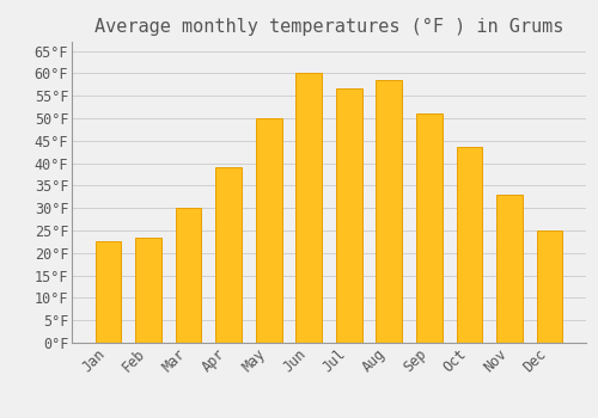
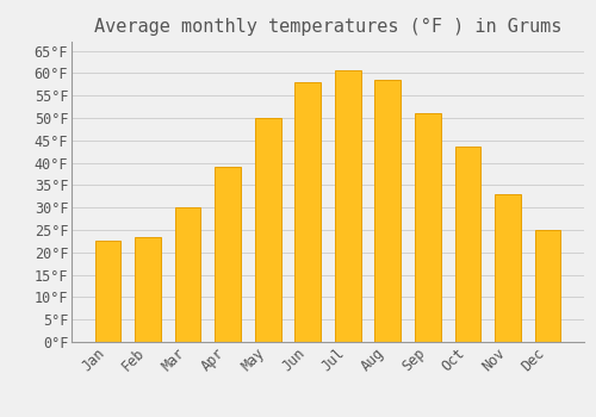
Jun: 60.0°F -> 58.0°F
Jul: 56.5°F -> 60.5°F
